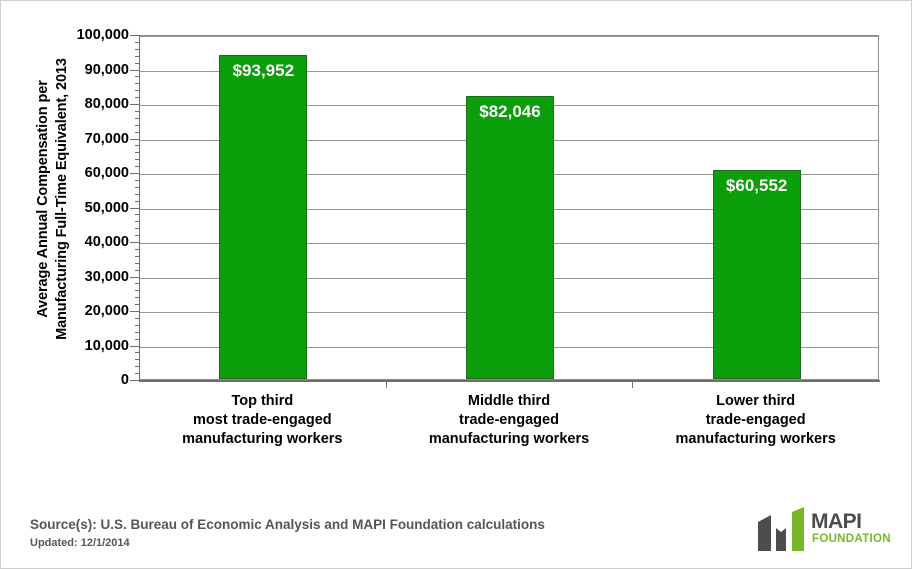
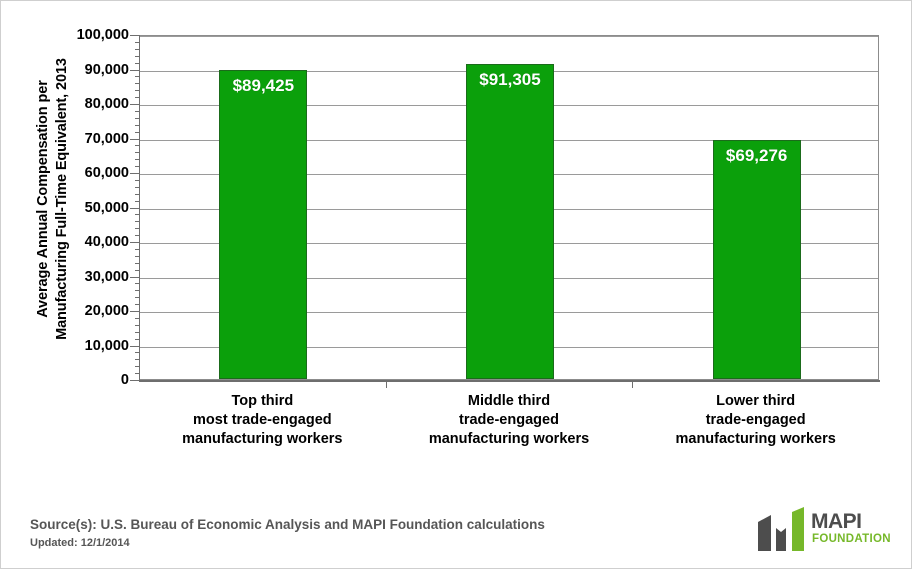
Top third most trade-engaged manufacturing workers: $93,952 -> $89,425
Middle third trade-engaged manufacturing workers: $82,046 -> $91,305
Lower third trade-engaged manufacturing workers: $60,552 -> $69,276
